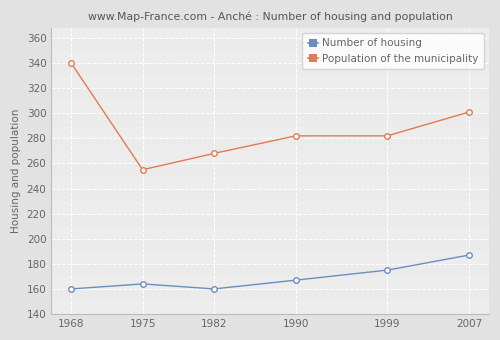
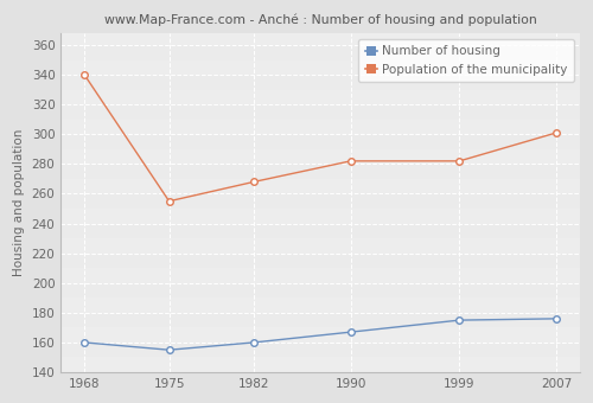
Number of housing/1975: 164 -> 155
Number of housing/2007: 187 -> 176
